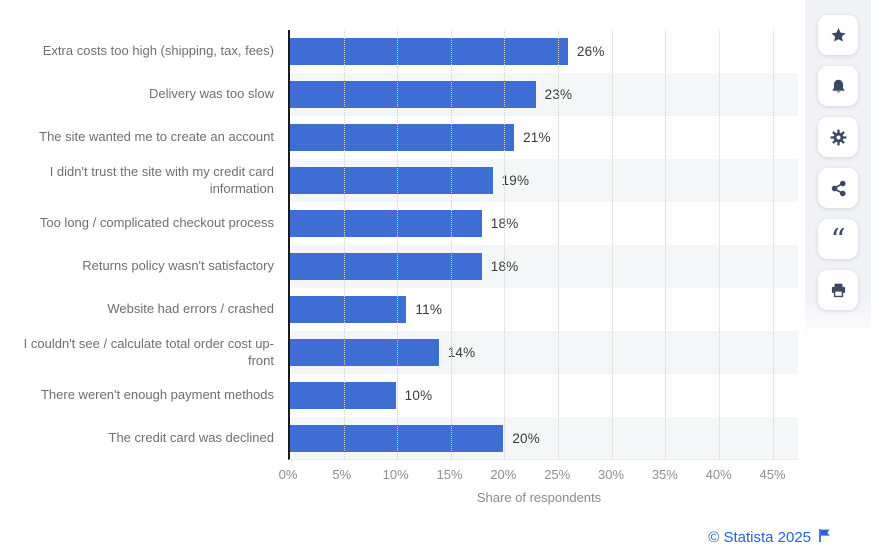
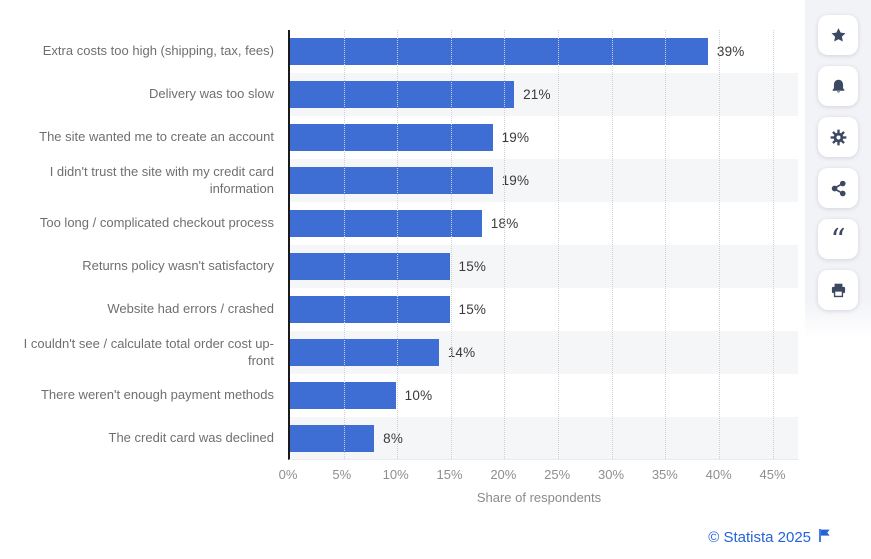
Extra costs too high (shipping, tax, fees): 26% -> 39%
Delivery was too slow: 23% -> 21%
The site wanted me to create an account: 21% -> 19%
Returns policy wasn't satisfactory: 18% -> 15%
Website had errors / crashed: 11% -> 15%
The credit card was declined: 20% -> 8%
